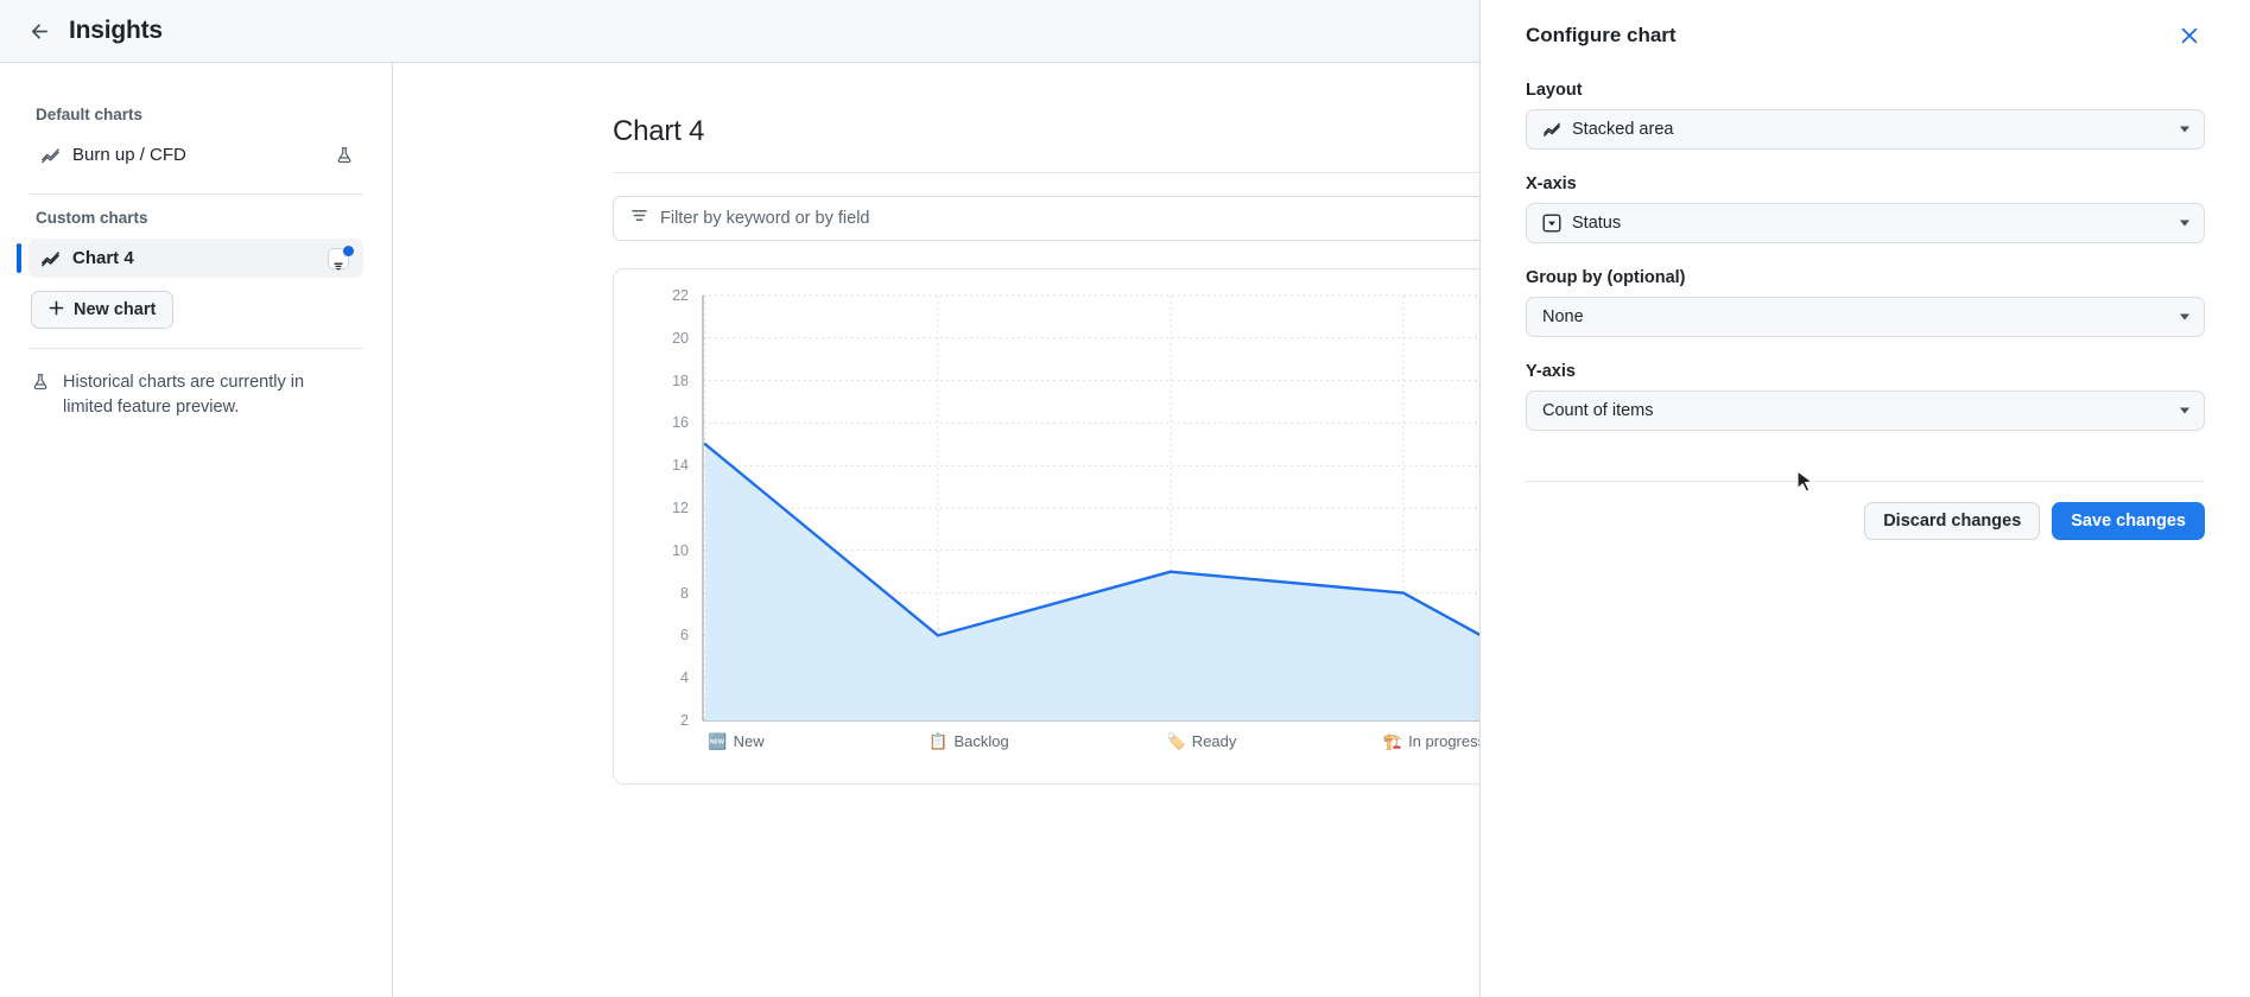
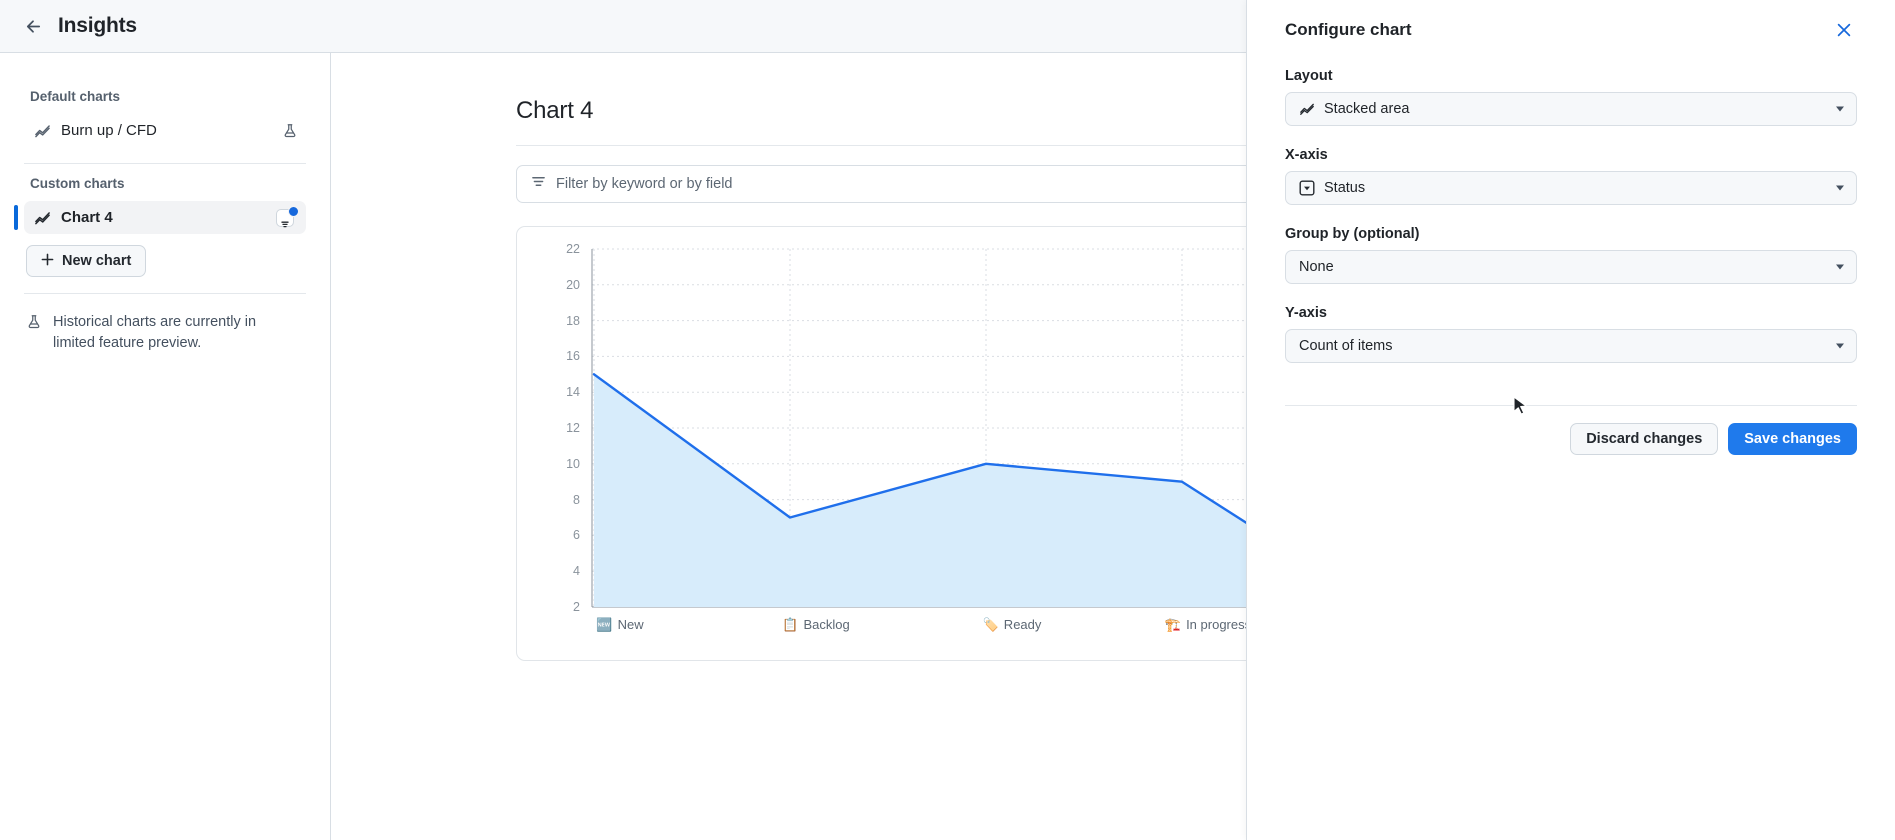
Backlog: 6 -> 7
Ready: 9 -> 10
In progress: 8 -> 9
